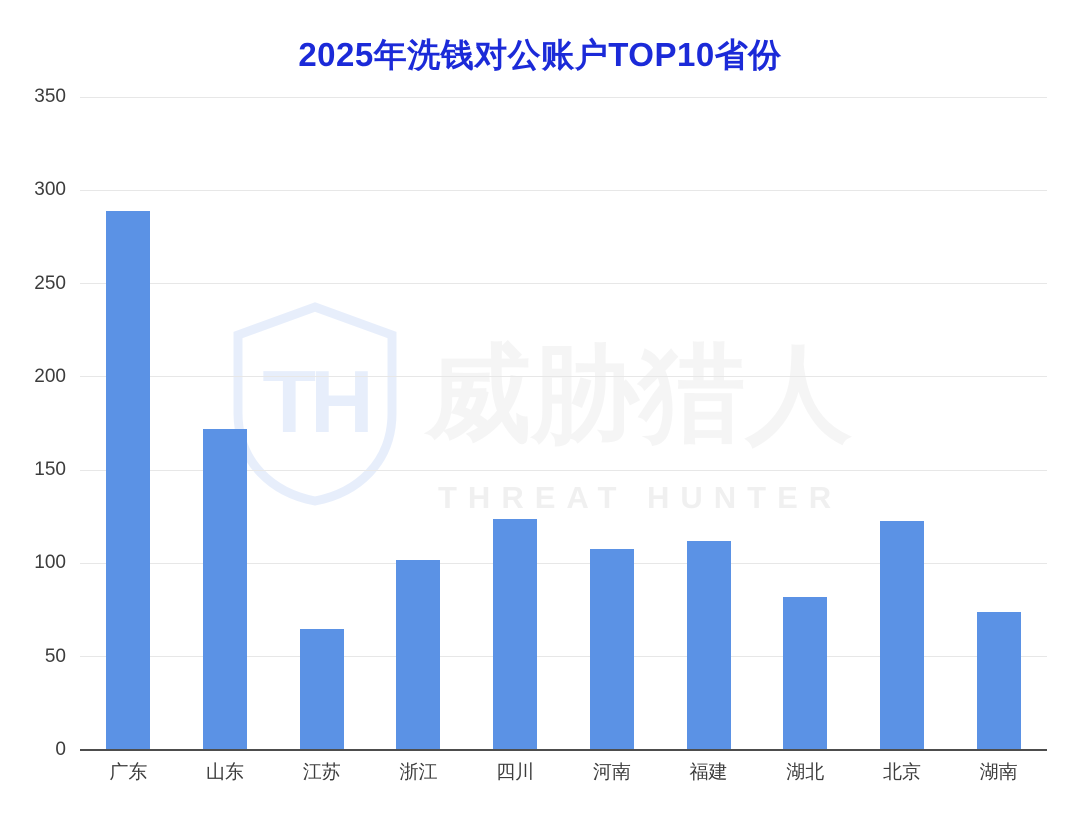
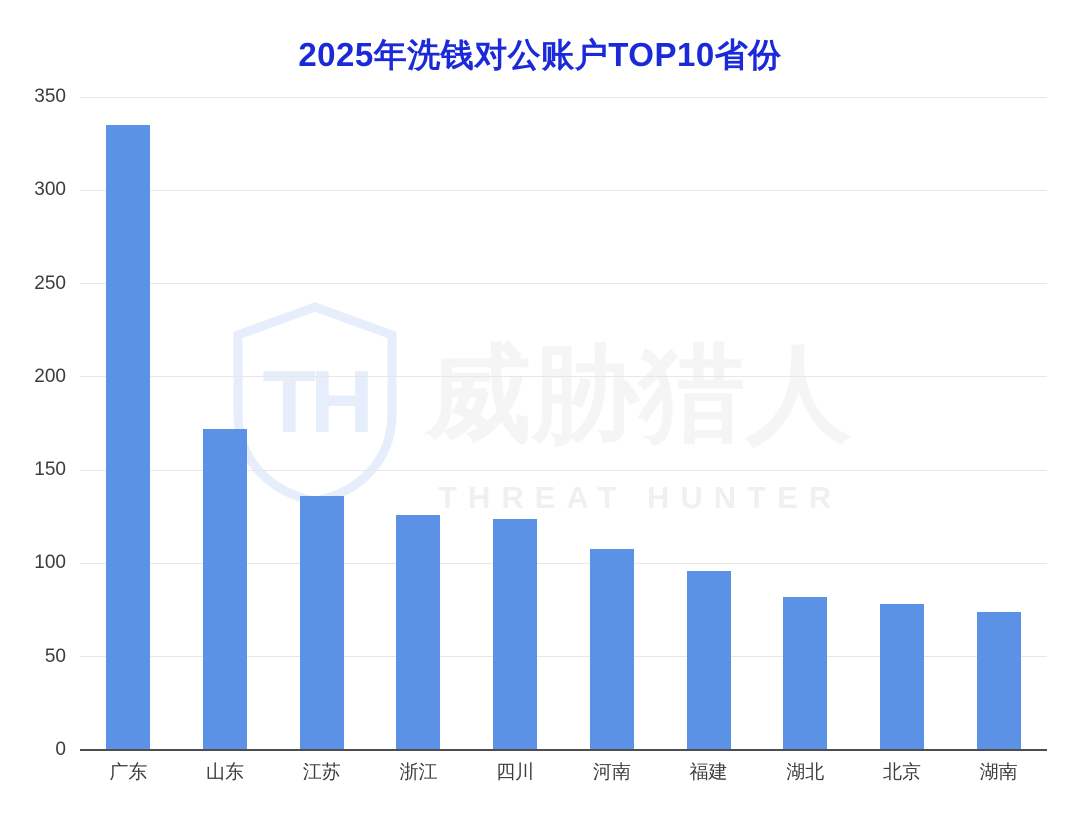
广东: 289 -> 335
江苏: 65 -> 136
浙江: 102 -> 126
福建: 112 -> 96
北京: 123 -> 78
